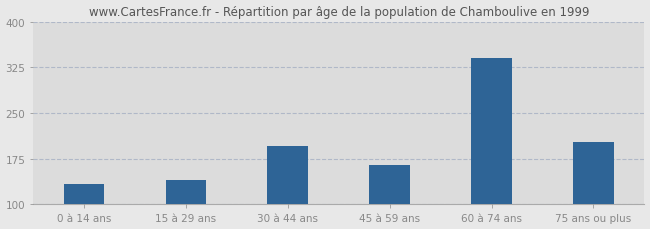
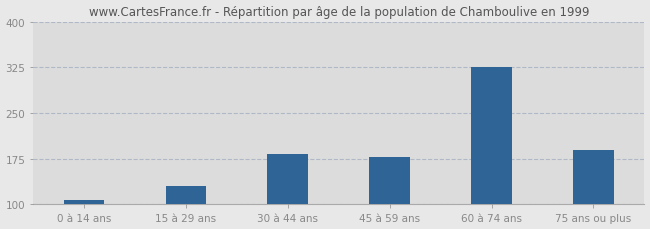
0 à 14 ans: 134 -> 107
15 à 29 ans: 140 -> 130
30 à 44 ans: 196 -> 183
45 à 59 ans: 164 -> 178
60 à 74 ans: 340 -> 325
75 ans ou plus: 202 -> 190
